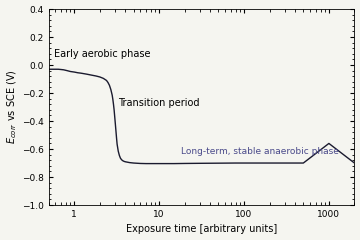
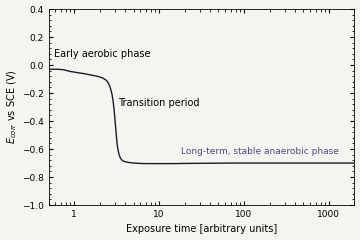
1000: -0.56 -> -0.70
